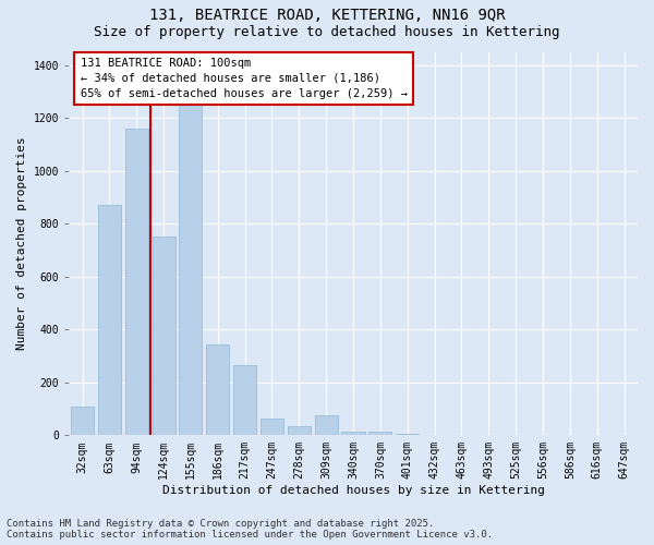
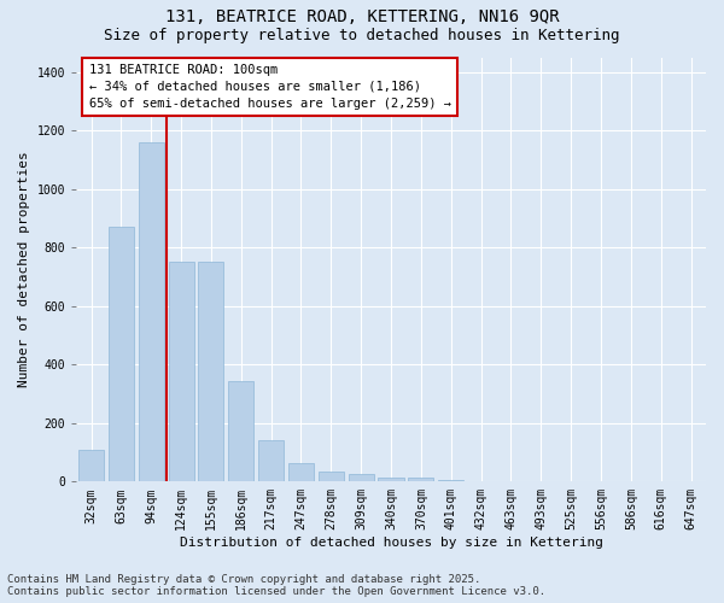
155sqm: 1260 -> 750
217sqm: 265 -> 140
309sqm: 75 -> 25
